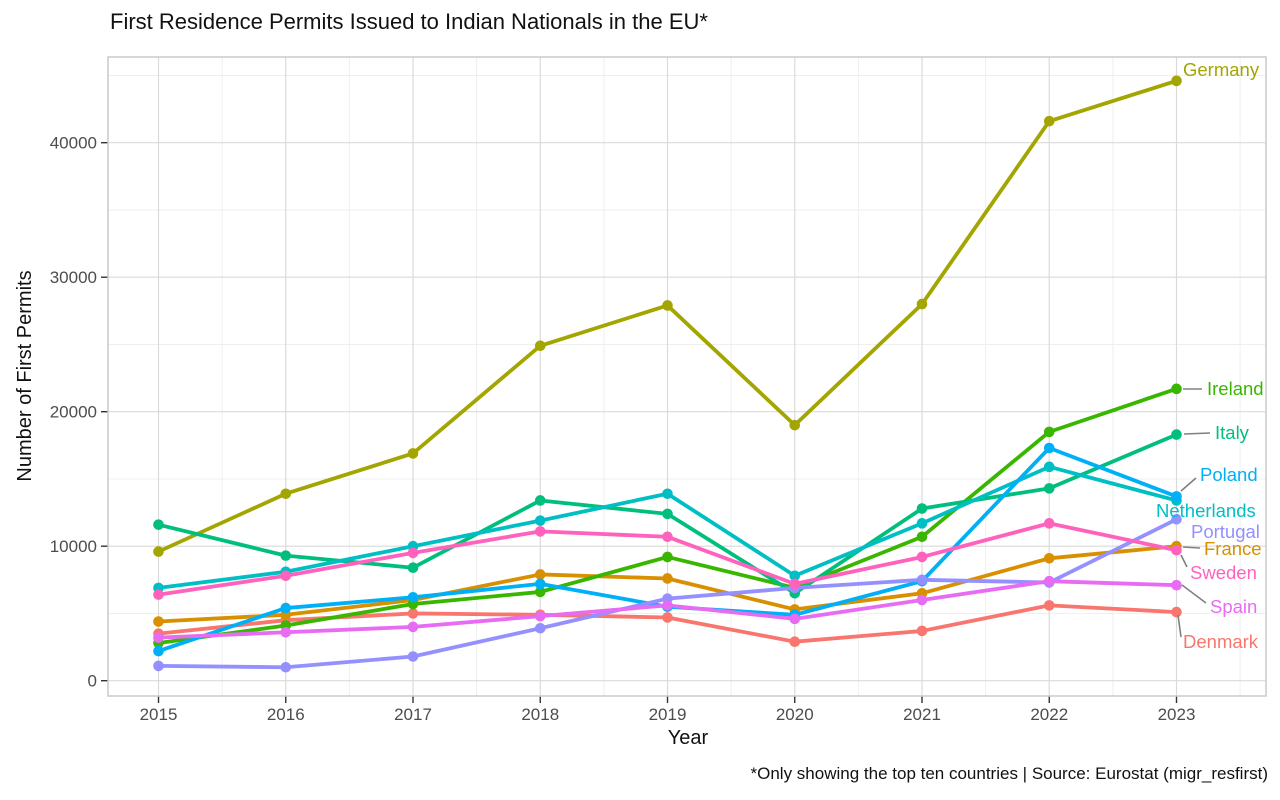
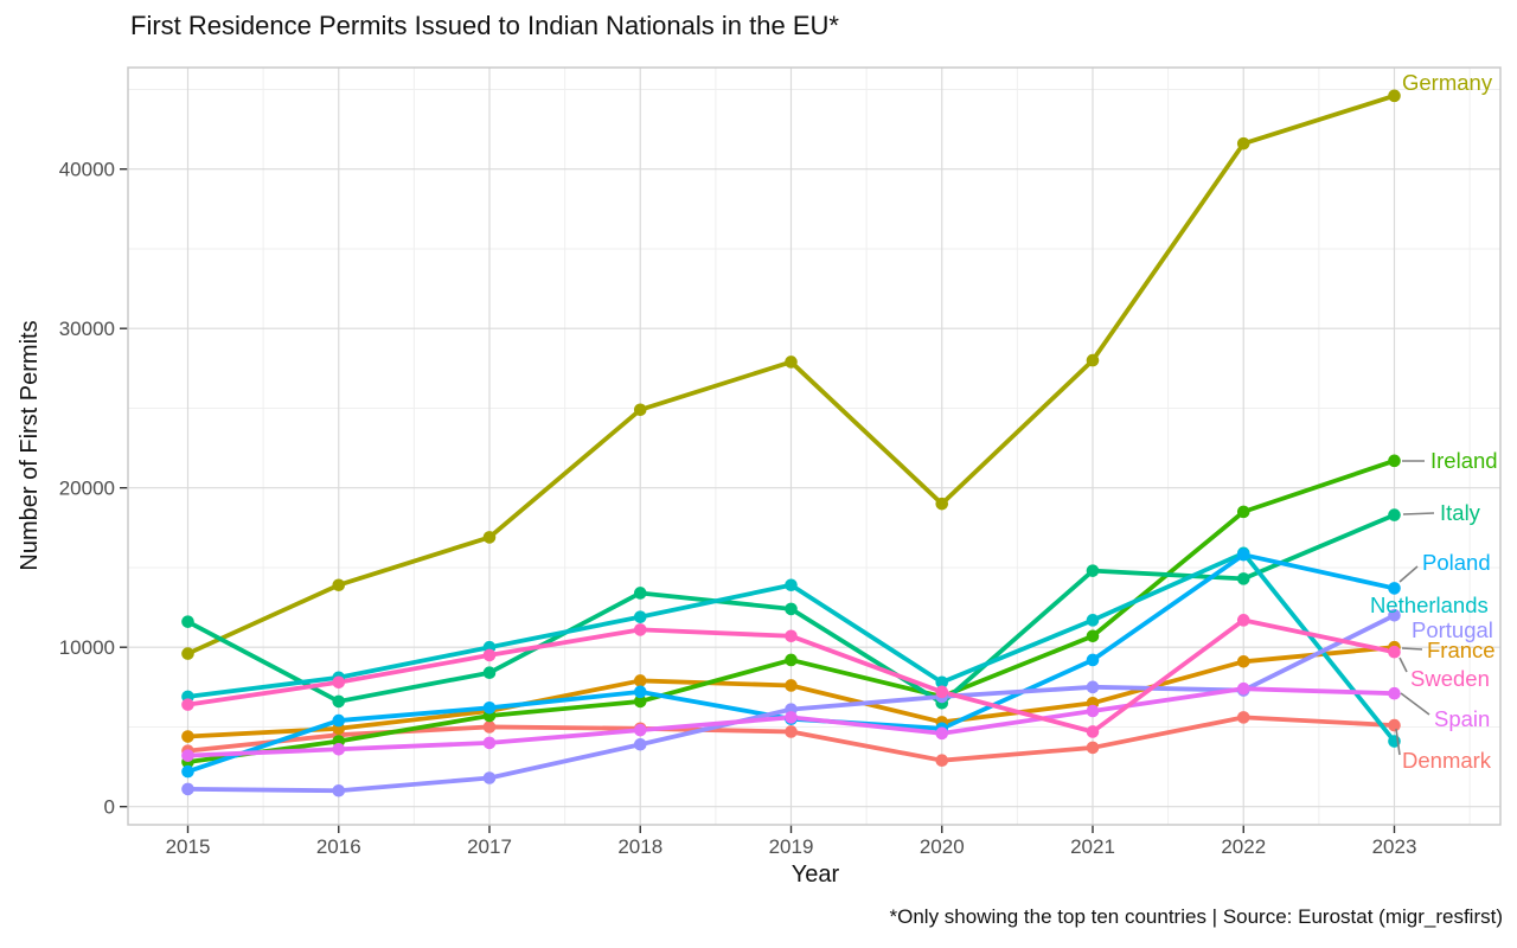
Italy/2016: 9300 -> 6600
Italy/2021: 12800 -> 14800
Poland/2021: 7400 -> 9200
Sweden/2021: 9200 -> 4700
Poland/2022: 17300 -> 15800
Netherlands/2023: 13400 -> 4100
